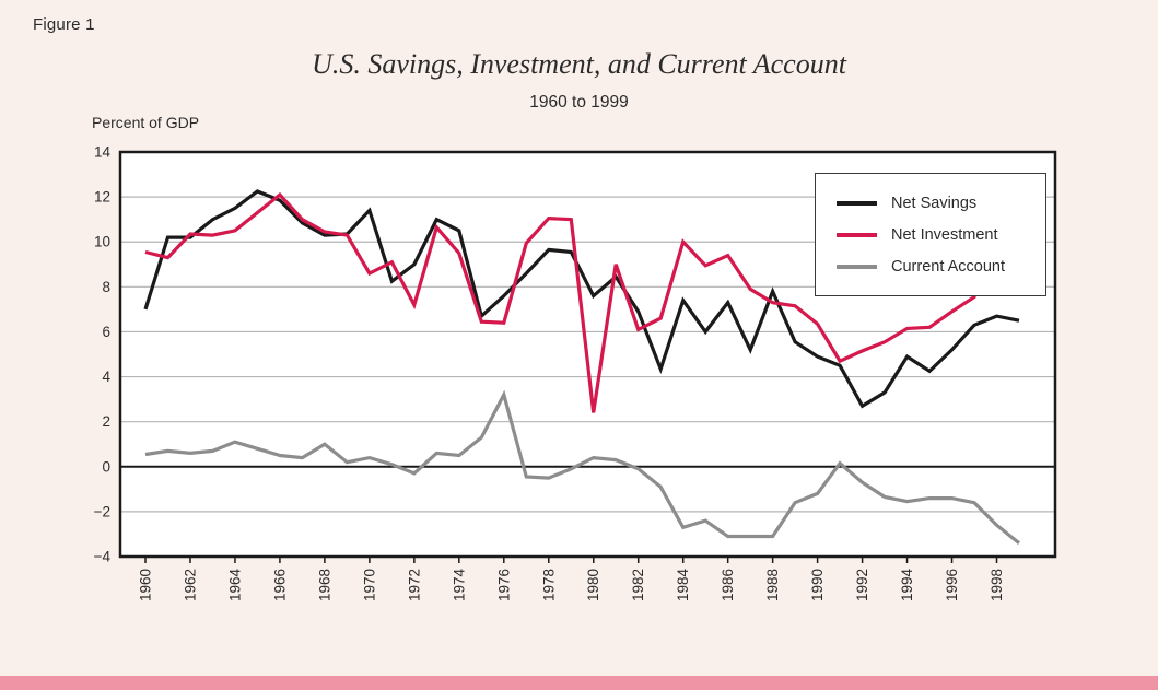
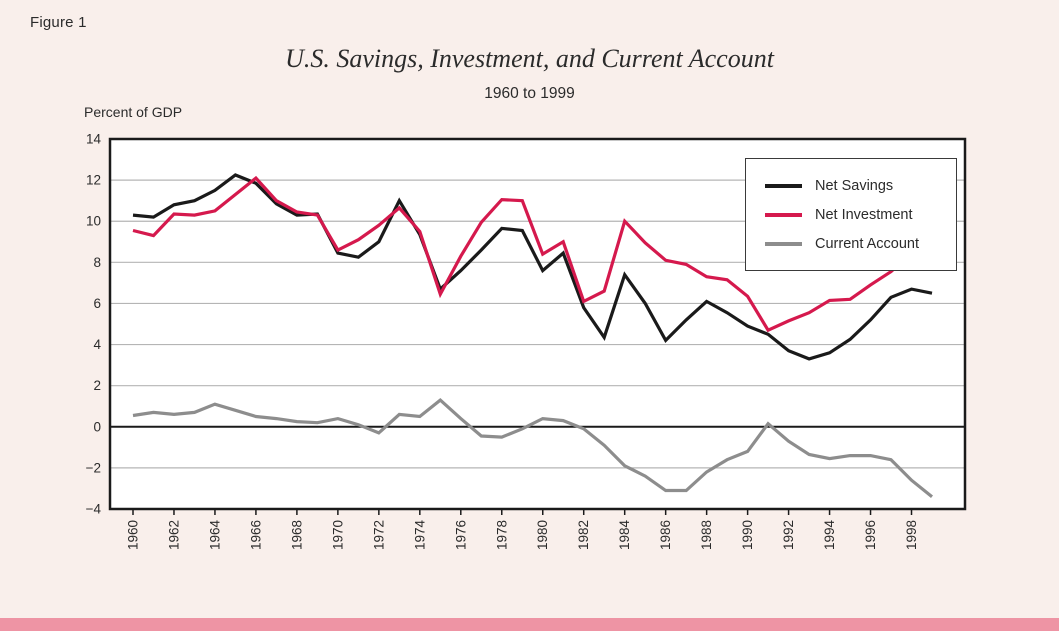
Net Savings/1960: 7.0 -> 10.3
Net Savings/1962: 10.2 -> 10.8
Current Account/1968: 1.0 -> 0.2
Net Savings/1970: 11.4 -> 8.4
Net Investment/1972: 7.2 -> 9.8
Net Savings/1974: 10.5 -> 9.3
Net Investment/1976: 6.4 -> 8.3
Current Account/1976: 3.2 -> 0.4
Net Investment/1980: 2.4 -> 8.4
Net Savings/1982: 6.9 -> 5.8
Current Account/1984: -2.7 -> -1.9
Net Savings/1986: 7.3 -> 4.2
Net Investment/1986: 9.4 -> 8.1
Net Savings/1988: 7.8 -> 6.1
Current Account/1988: -3.1 -> -2.2
Net Savings/1992: 2.7 -> 3.7
Net Savings/1994: 4.9 -> 3.6
Net Investment/1998: 11.6 -> 8.4
